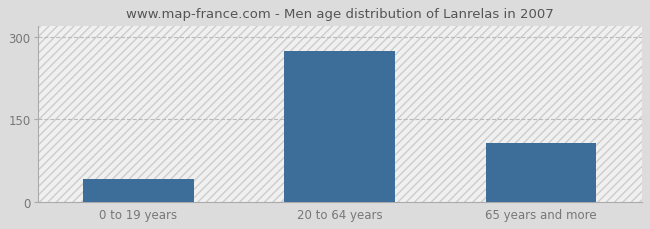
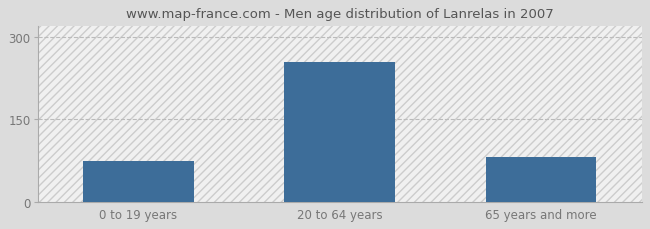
0 to 19 years: 42 -> 75
20 to 64 years: 274 -> 255
65 years and more: 108 -> 82
